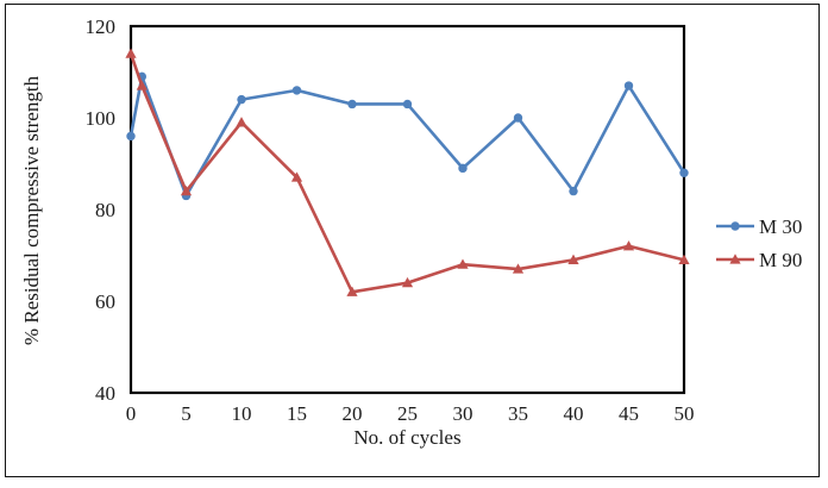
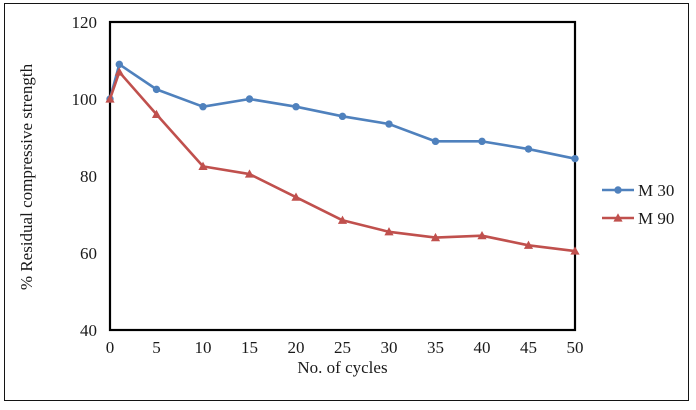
M 30/0: 96 -> 100
M 90/0: 114 -> 100
M 30/5: 83 -> 102
M 90/5: 84 -> 96
M 30/10: 104 -> 98
M 90/10: 99 -> 82
M 30/15: 106 -> 100
M 90/15: 87 -> 80
M 30/20: 103 -> 98
M 90/20: 62 -> 74
M 30/25: 103 -> 96
M 90/25: 64 -> 68
M 30/30: 89 -> 94
M 90/30: 68 -> 66
M 30/35: 100 -> 89
M 90/35: 67 -> 64
M 30/40: 84 -> 89
M 90/40: 69 -> 64
M 30/45: 107 -> 87
M 90/45: 72 -> 62
M 30/50: 88 -> 84
M 90/50: 69 -> 60
